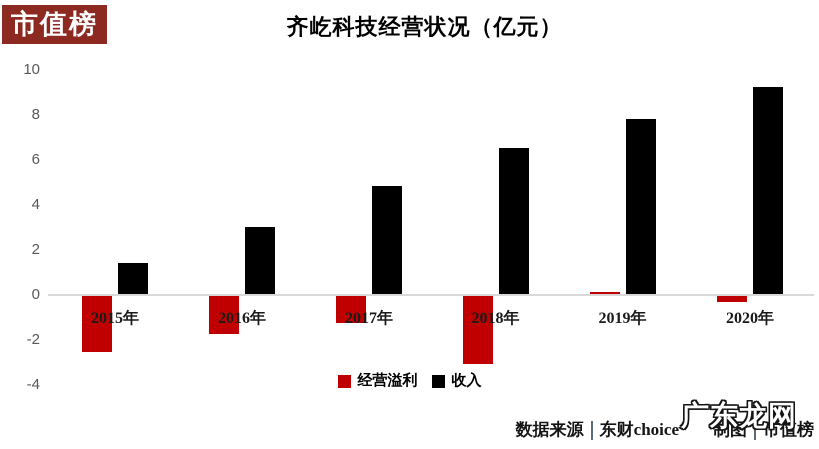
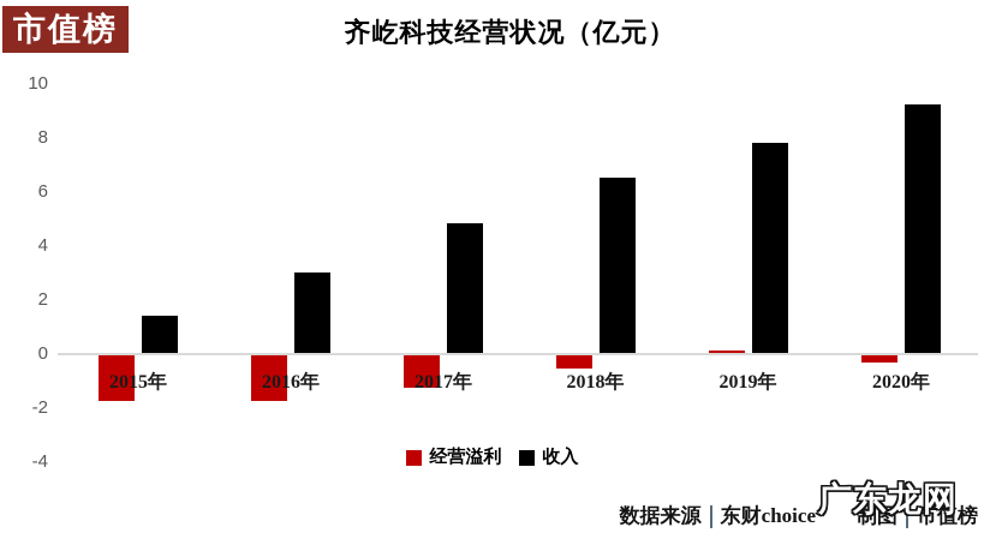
经营溢利/2015年: -2.5 -> -1.7
经营溢利/2018年: -3.0 -> -0.5
